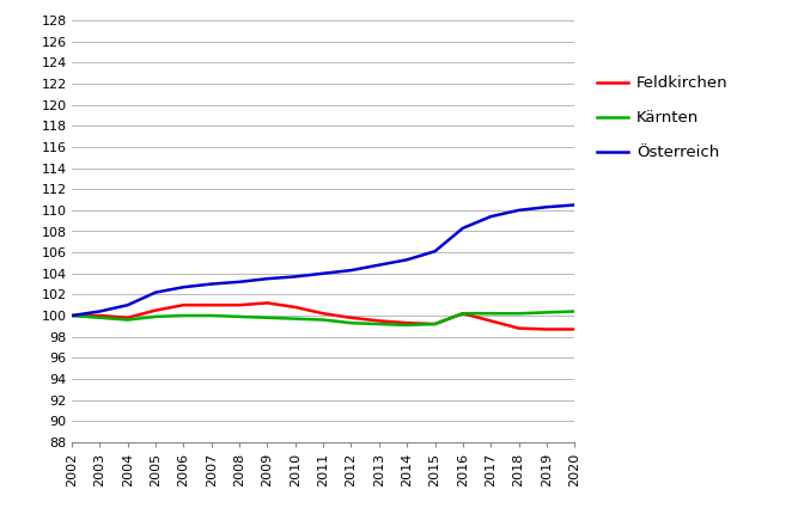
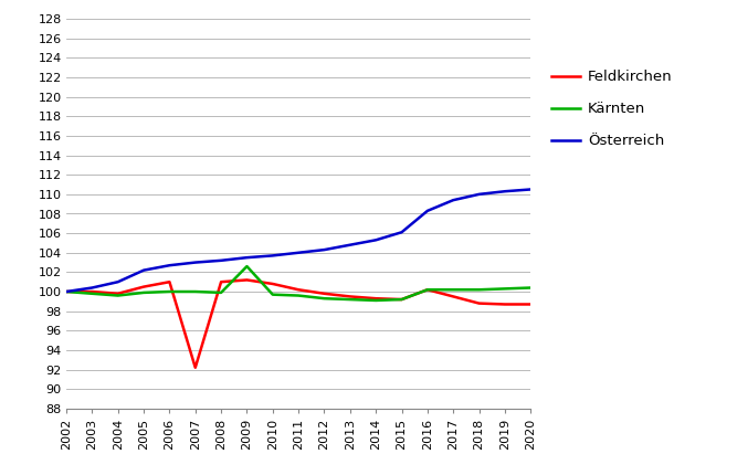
Feldkirchen/2007: 101.0 -> 92.2
Kärnten/2009: 99.8 -> 102.6
